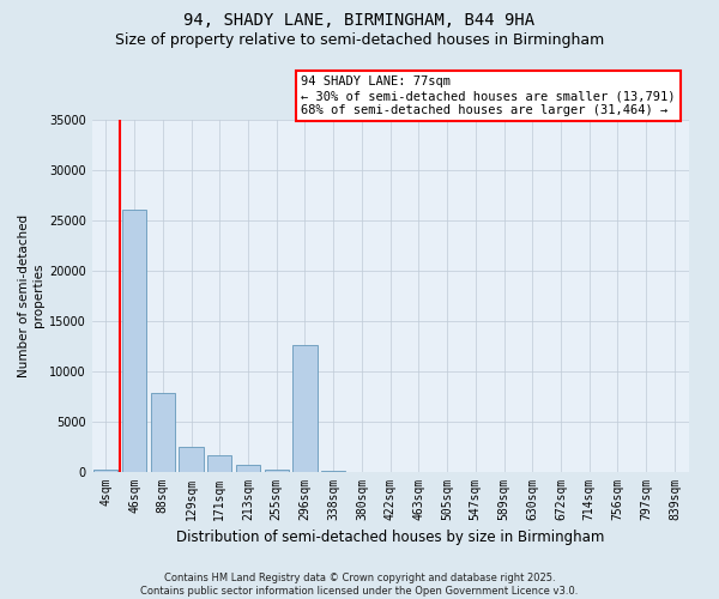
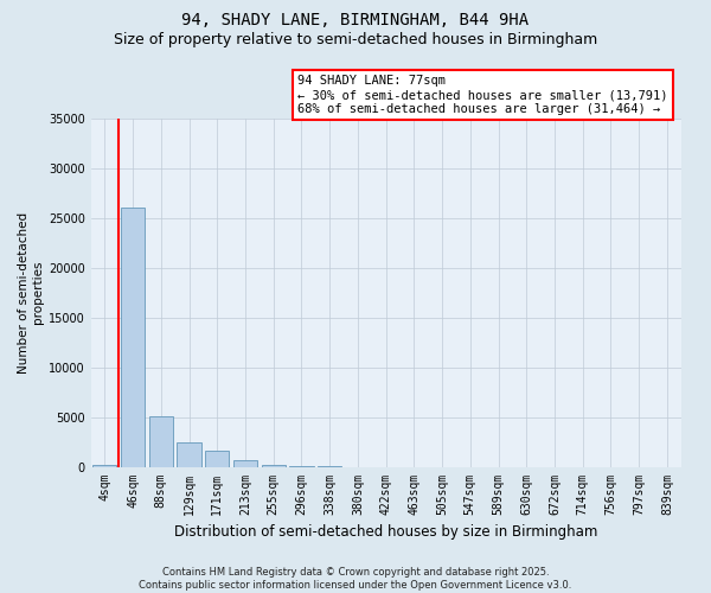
88sqm: 7800 -> 5100
296sqm: 12600 -> 100
